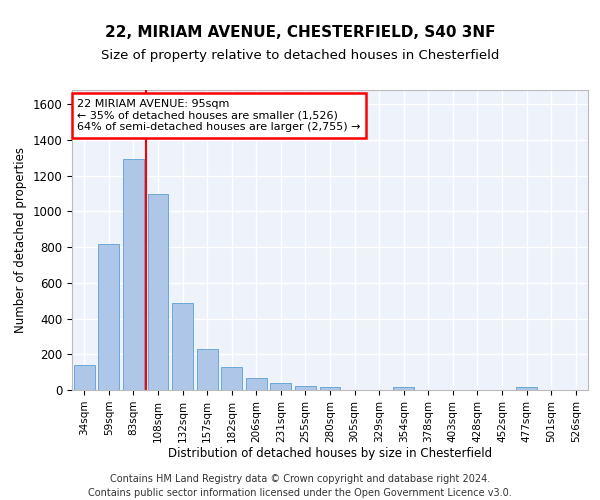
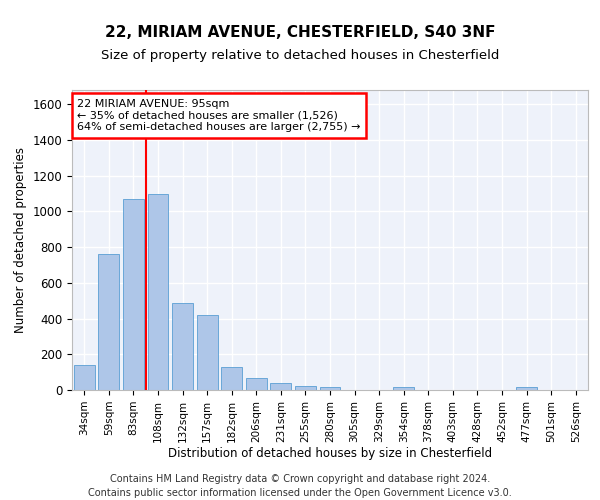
59sqm: 820 -> 760
83sqm: 1300 -> 1070
157sqm: 230 -> 420
